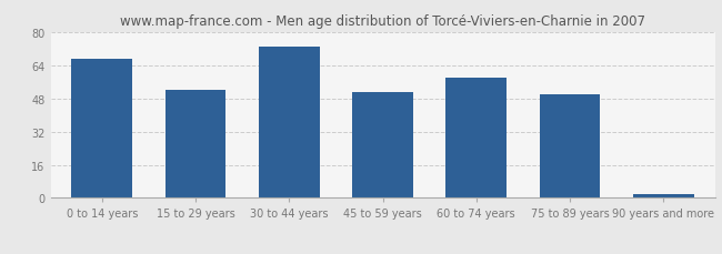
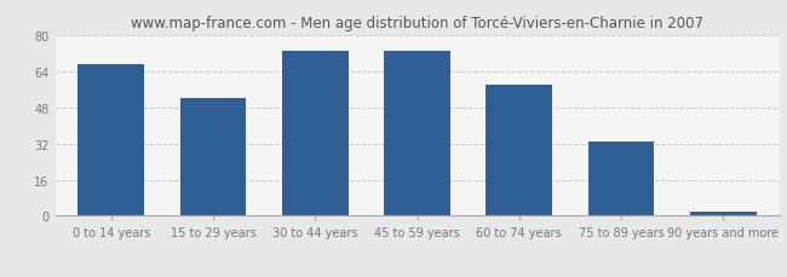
45 to 59 years: 51 -> 73
75 to 89 years: 50 -> 33
